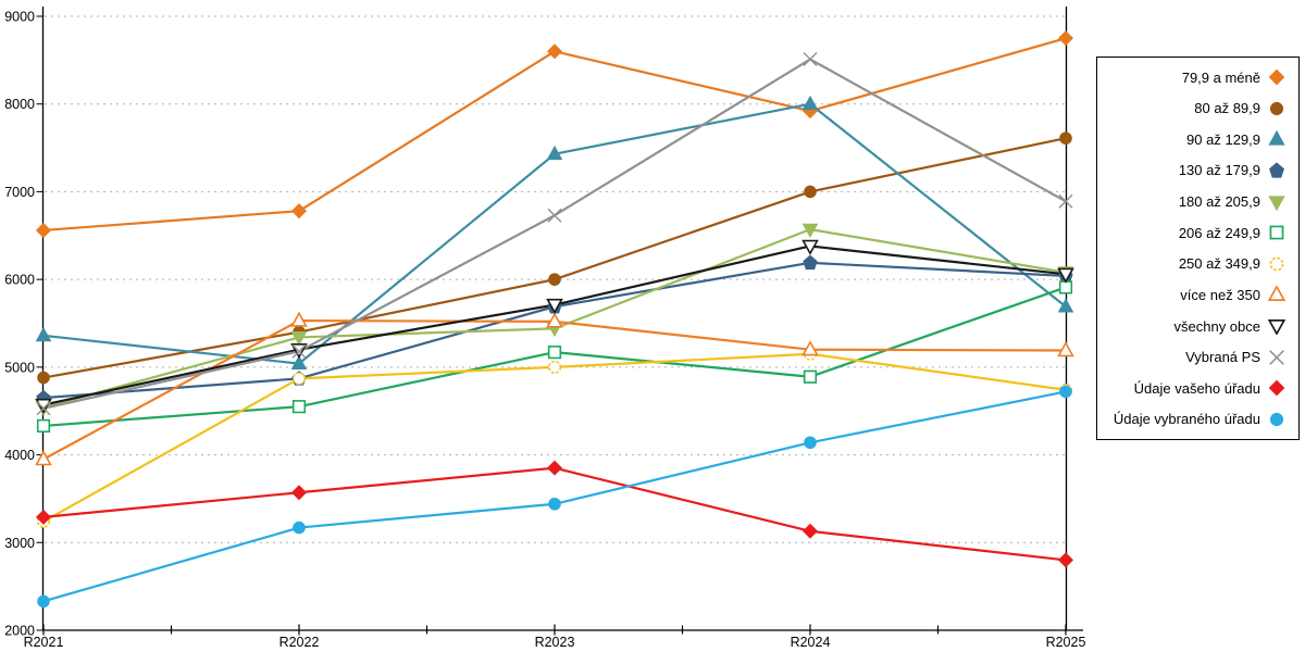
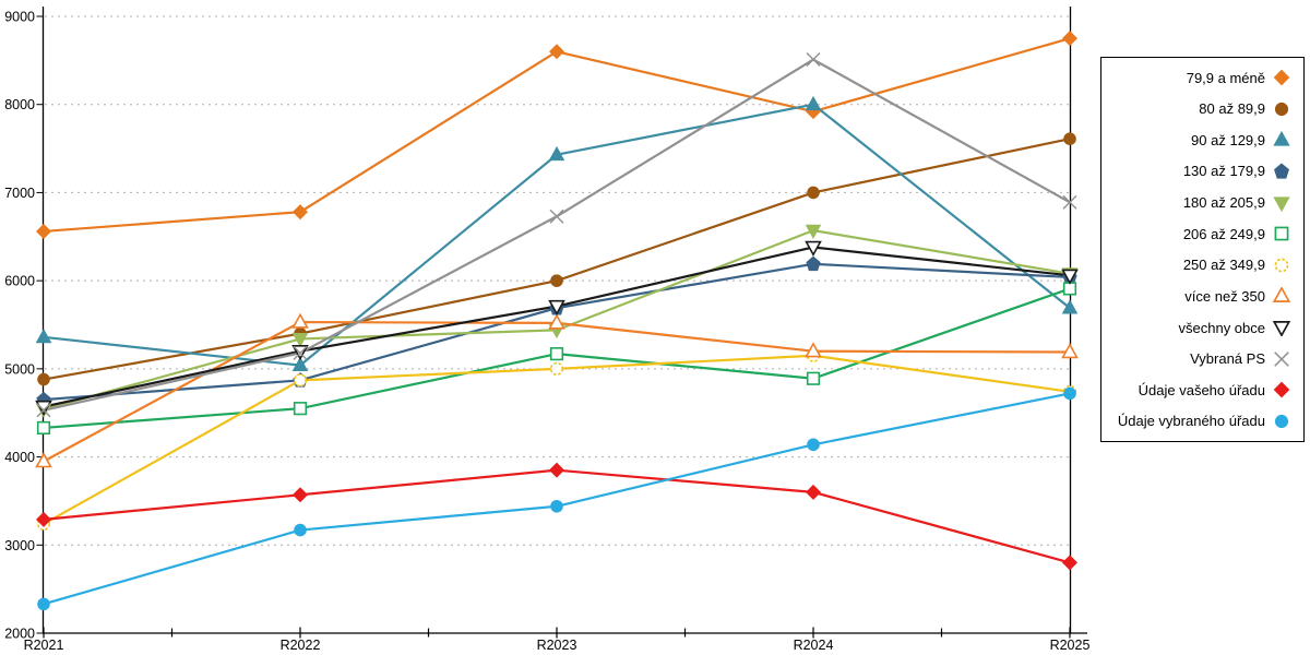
Údaje vašeho úřadu/R2024: 3100 -> 3600
